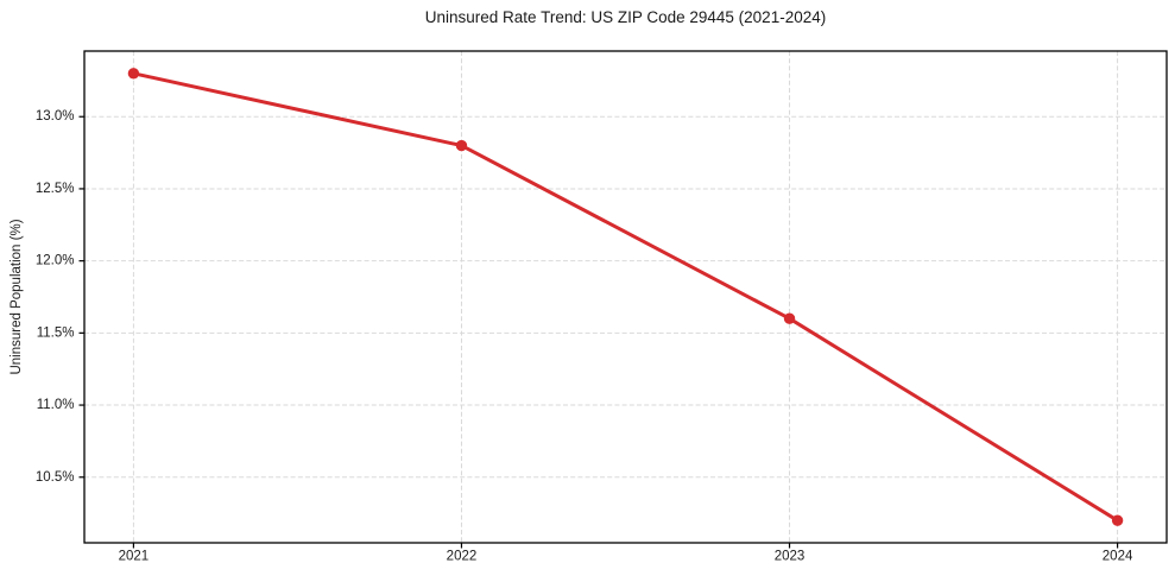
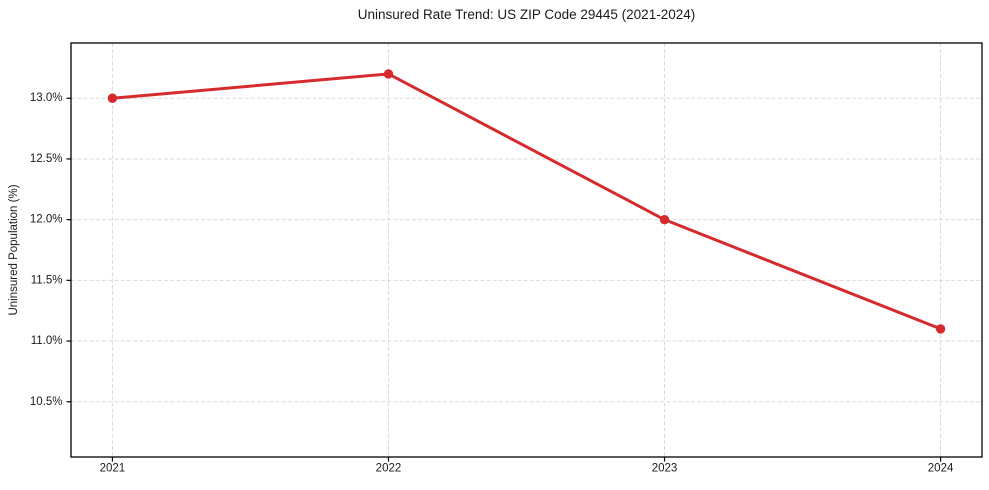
2021: 13.3% -> 13.0%
2022: 12.8% -> 13.2%
2023: 11.6% -> 12.0%
2024: 10.2% -> 11.1%
